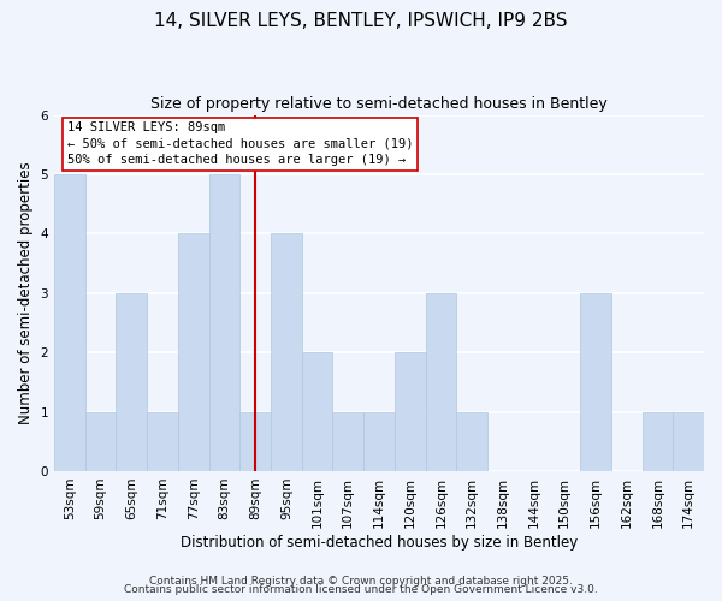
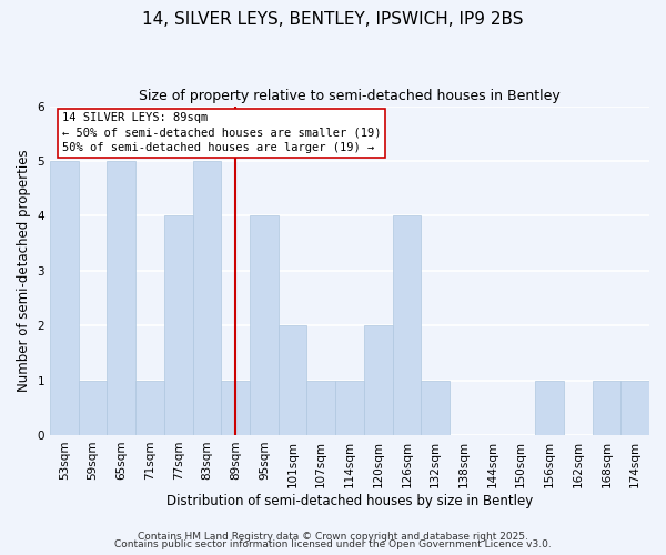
65sqm: 3 -> 5
126sqm: 3 -> 4
156sqm: 3 -> 1
